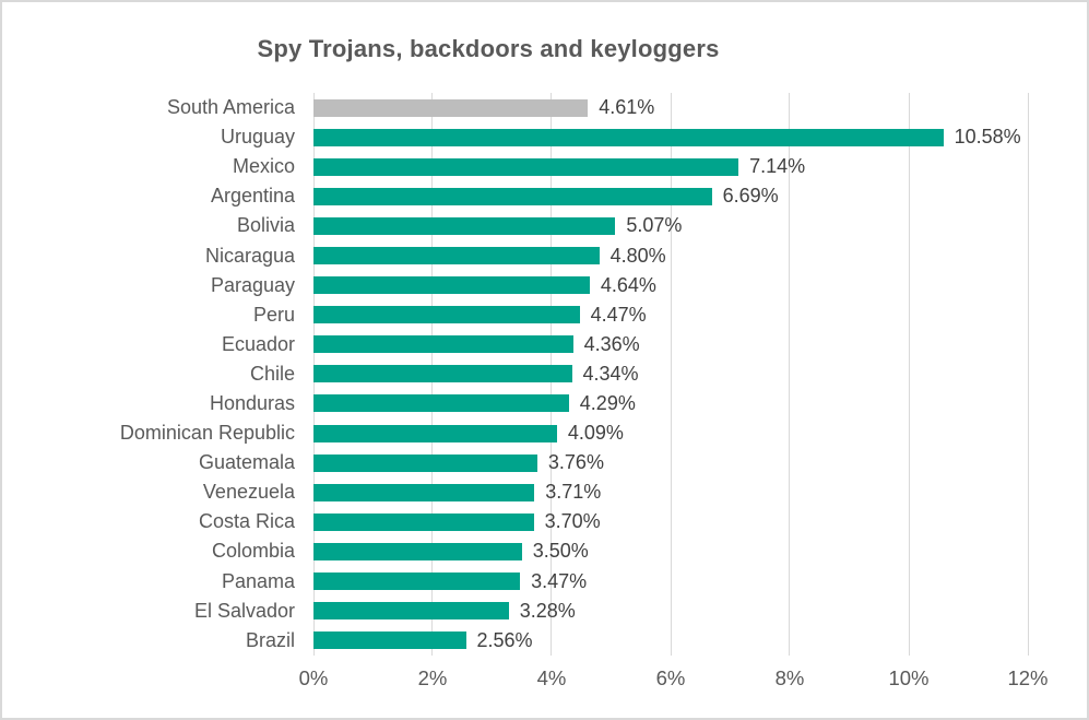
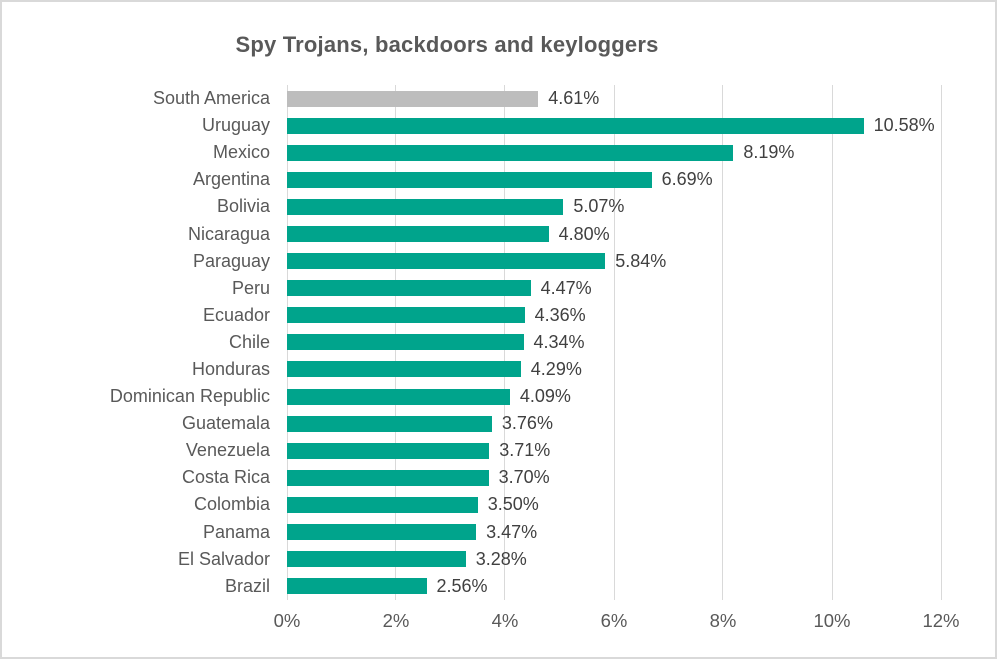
Mexico: 7.14% -> 8.19%
Paraguay: 4.64% -> 5.84%
